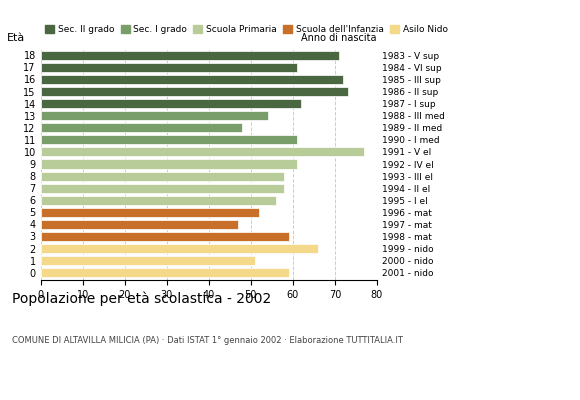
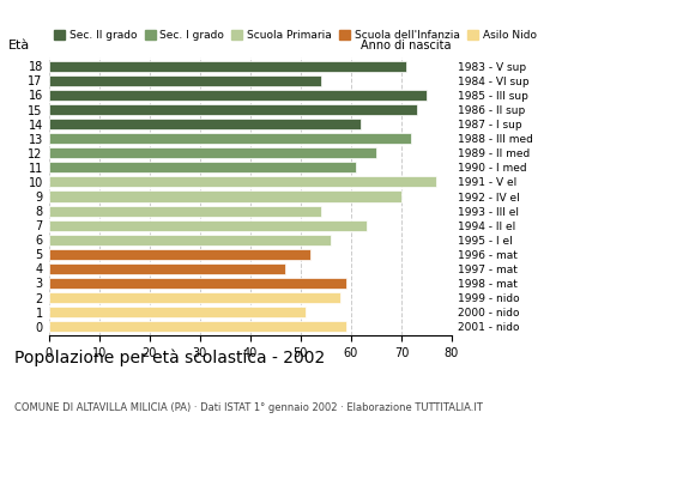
17: 61 -> 54
16: 72 -> 75
13: 54 -> 72
12: 48 -> 65
9: 61 -> 70
8: 58 -> 54
7: 58 -> 63
2: 66 -> 58
